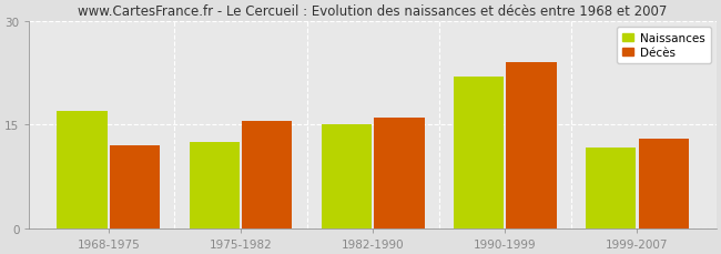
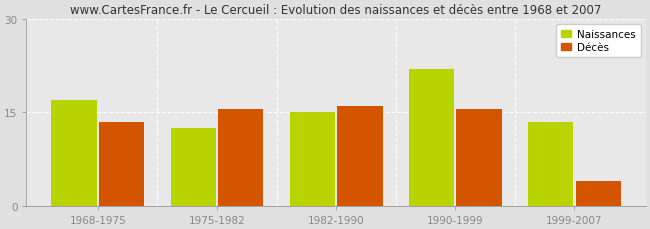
Décès/1968-1975: 12.0 -> 13.5
Décès/1990-1999: 24.0 -> 15.5
Naissances/1999-2007: 11.6 -> 13.5
Décès/1999-2007: 13.0 -> 4.0
